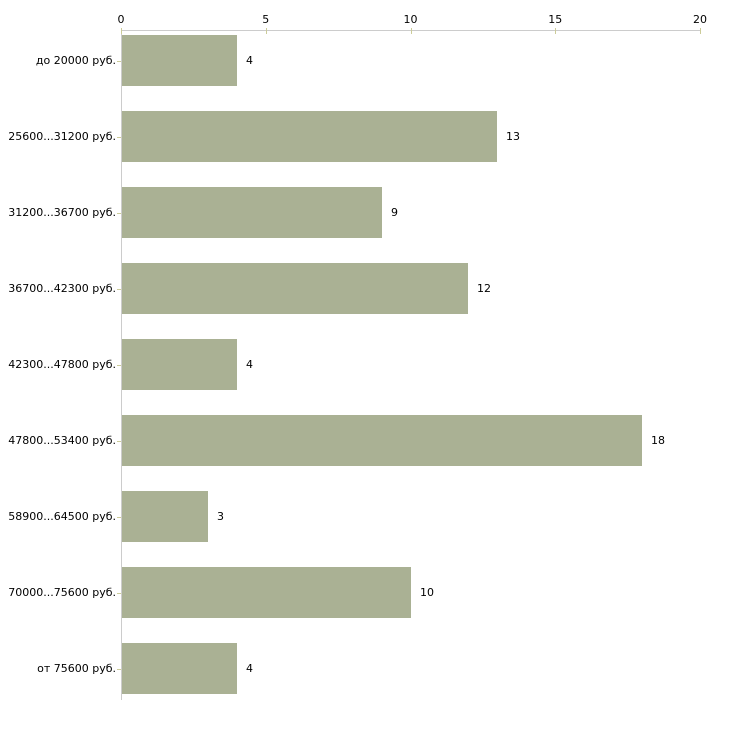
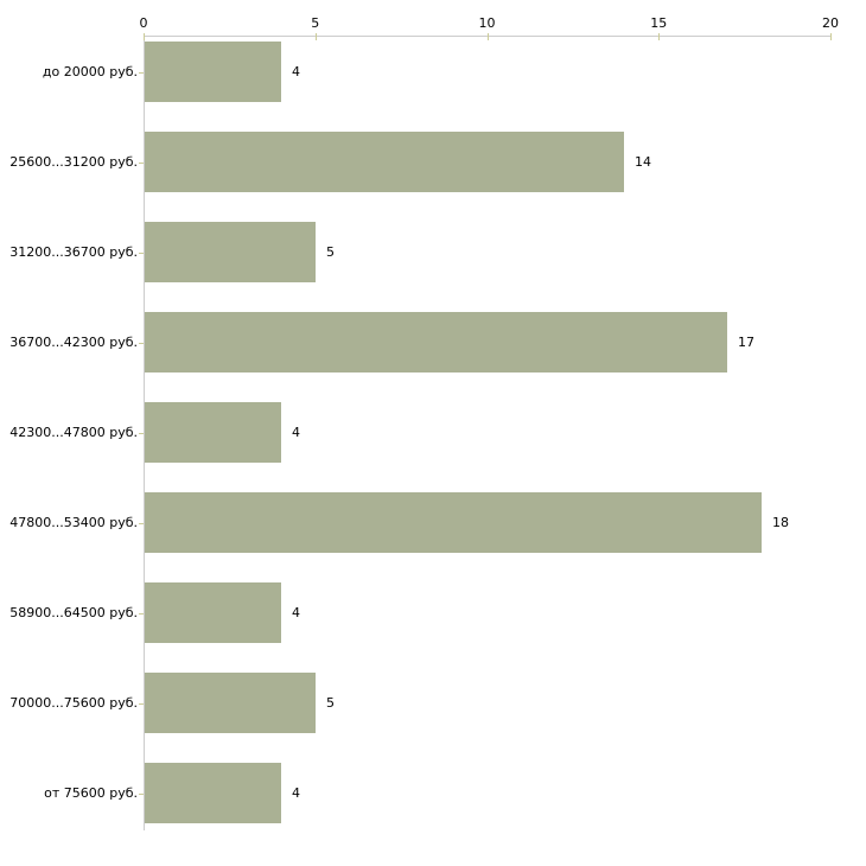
25600...31200 руб.: 13 -> 14
31200...36700 руб.: 9 -> 5
36700...42300 руб.: 12 -> 17
58900...64500 руб.: 3 -> 4
70000...75600 руб.: 10 -> 5
